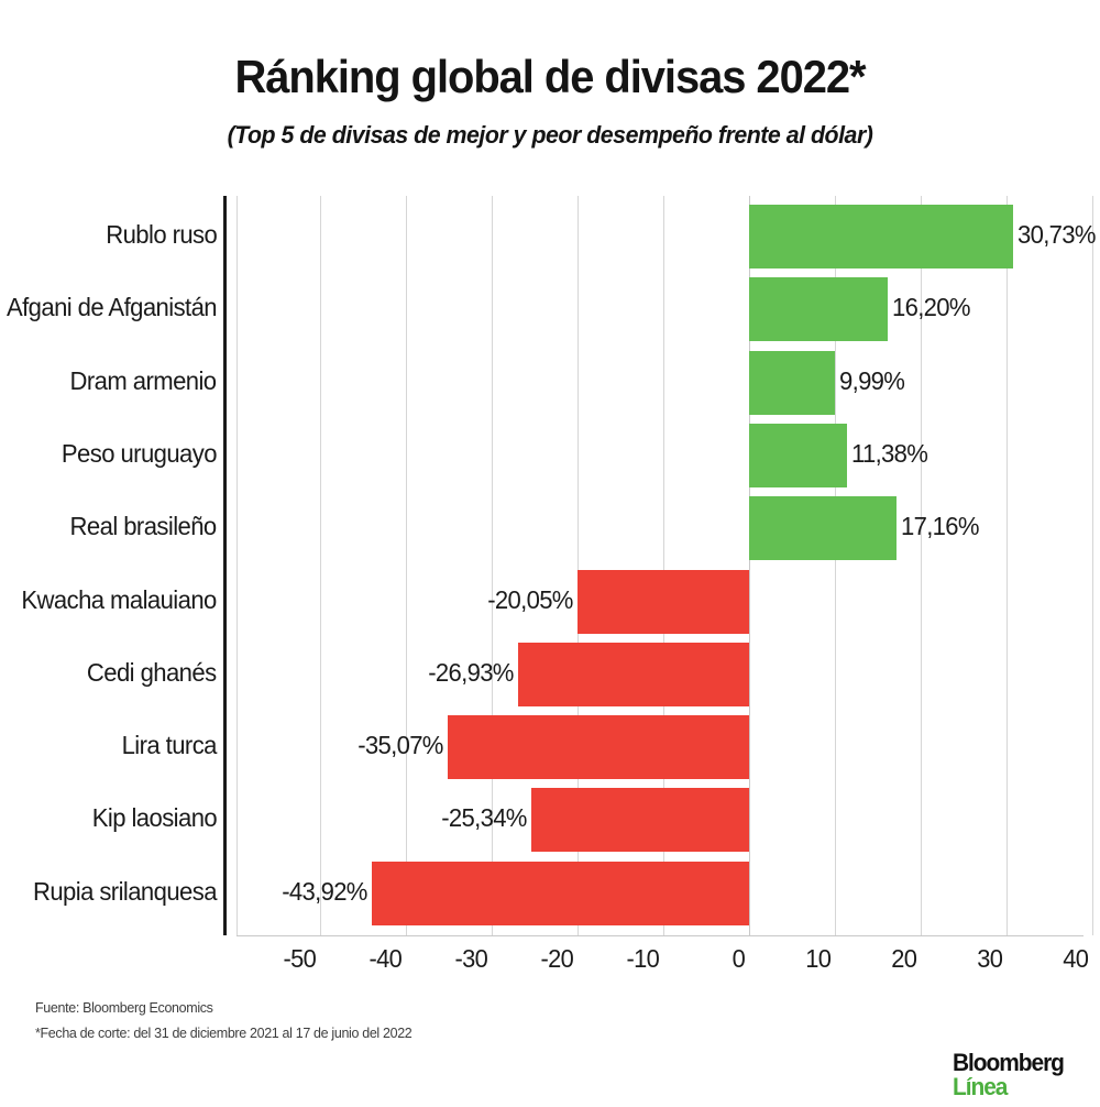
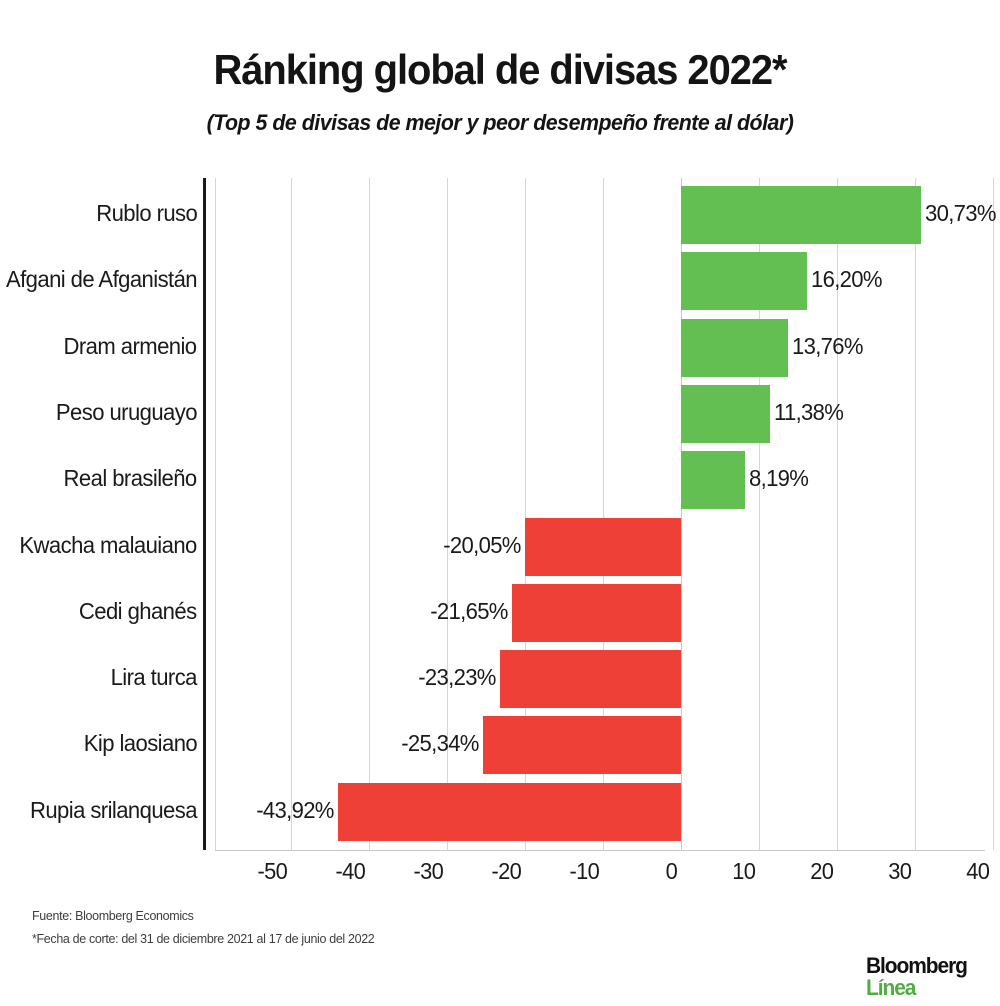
Dram armenio: 9,99% -> 13,76%
Real brasileño: 17,16% -> 8,19%
Cedi ghanés: -26,93% -> -21,65%
Lira turca: -35,07% -> -23,23%
